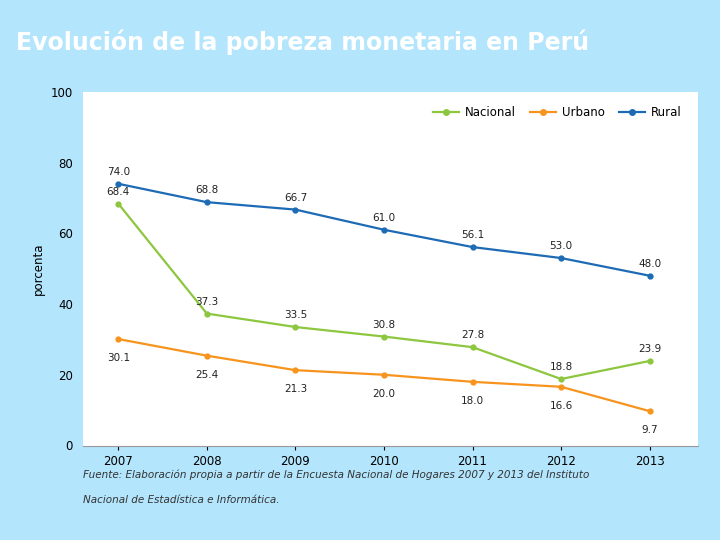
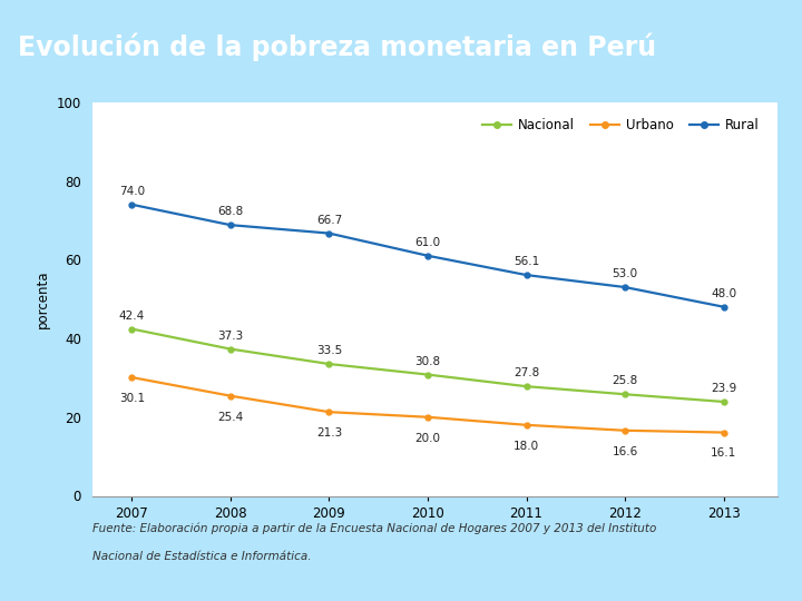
Nacional/2007: 68.4 -> 42.4
Nacional/2012: 18.8 -> 25.8
Urbano/2013: 9.7 -> 16.1
